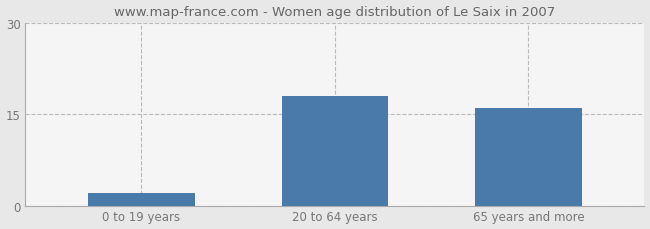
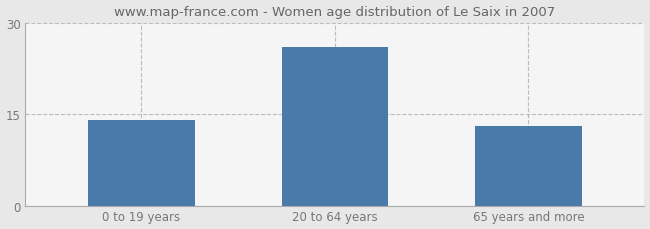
0 to 19 years: 2 -> 14
20 to 64 years: 18 -> 26
65 years and more: 16 -> 13
